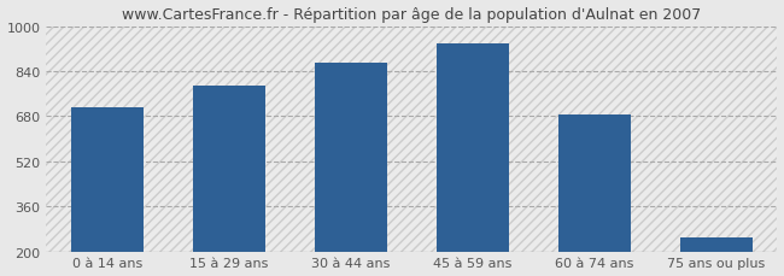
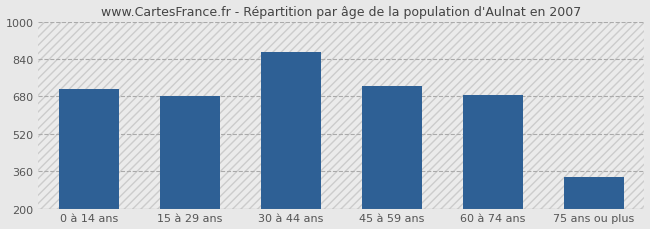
15 à 29 ans: 790 -> 680
45 à 59 ans: 940 -> 725
75 ans ou plus: 248 -> 335
